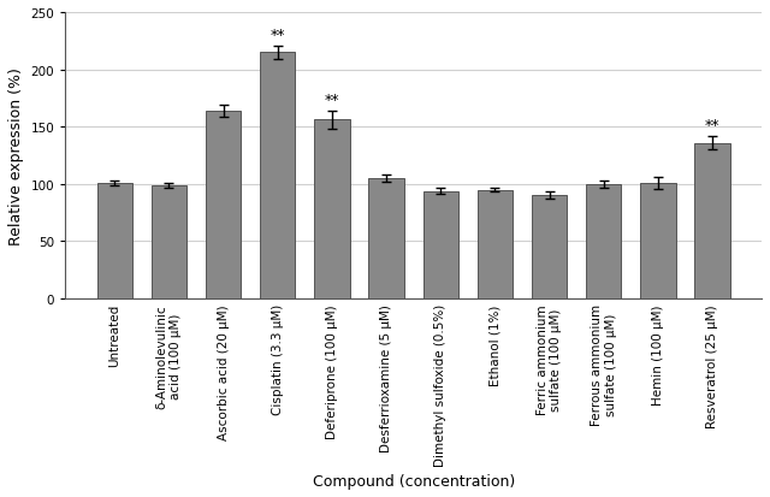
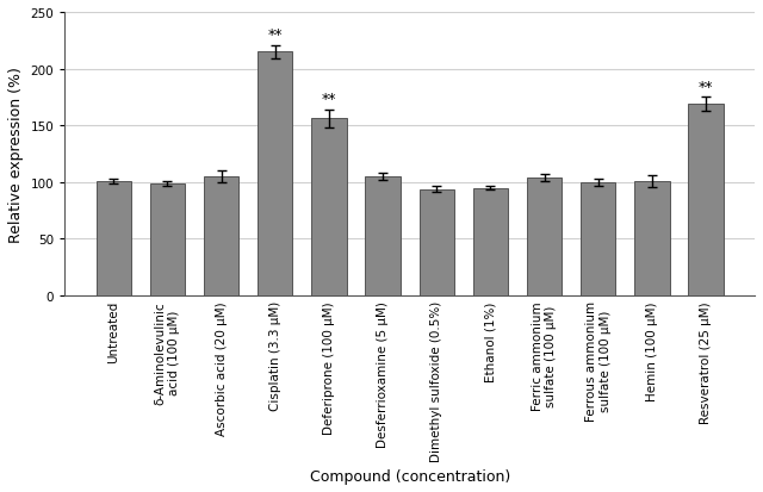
Ascorbic acid (20 μM): 164 -> 105
Ferric ammonium sulfate (100 μM): 90 -> 104
Resveratrol (25 μM): 136 -> 169
